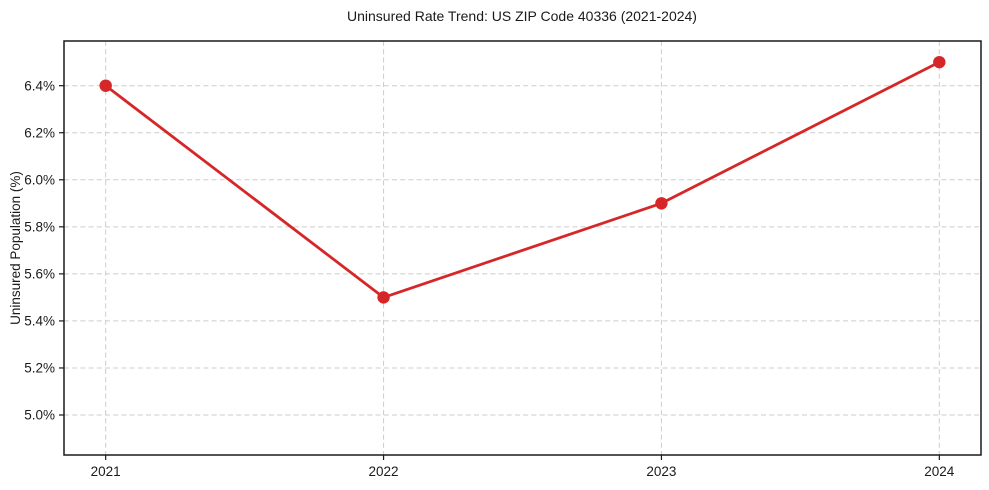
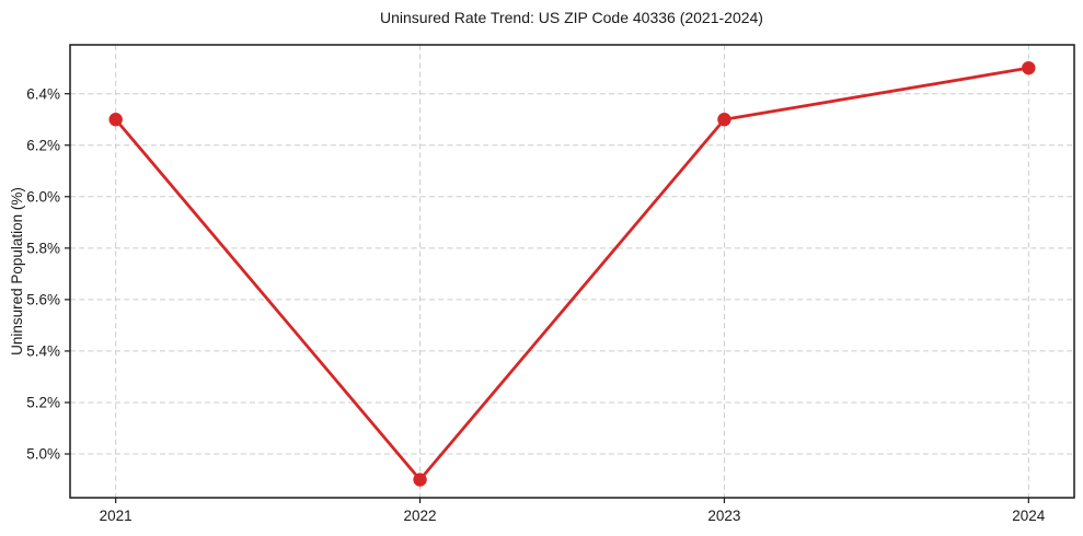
2021: 6.4% -> 6.3%
2022: 5.5% -> 4.9%
2023: 5.9% -> 6.3%
